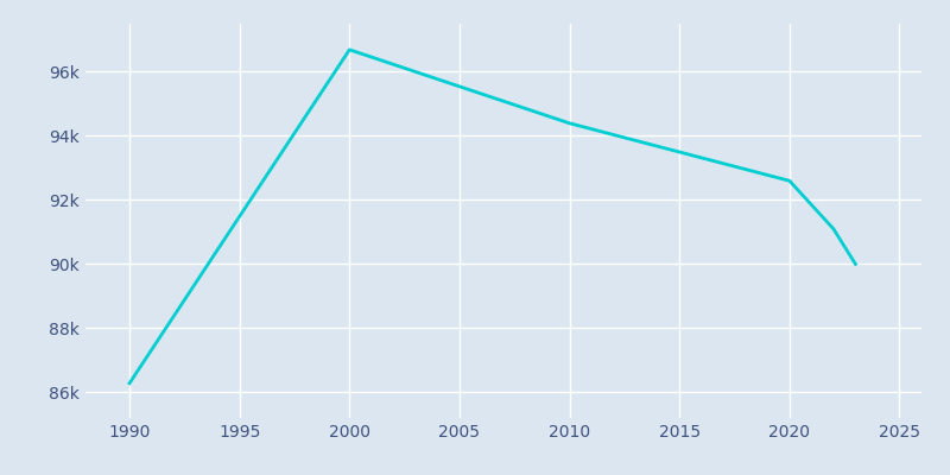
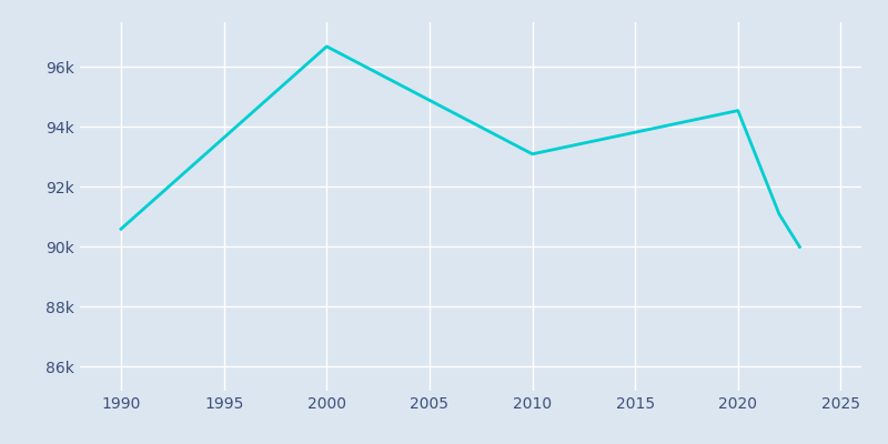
1990: 86.28k -> 90.60k
2010: 94.40k -> 93.10k
2020: 92.60k -> 94.55k
